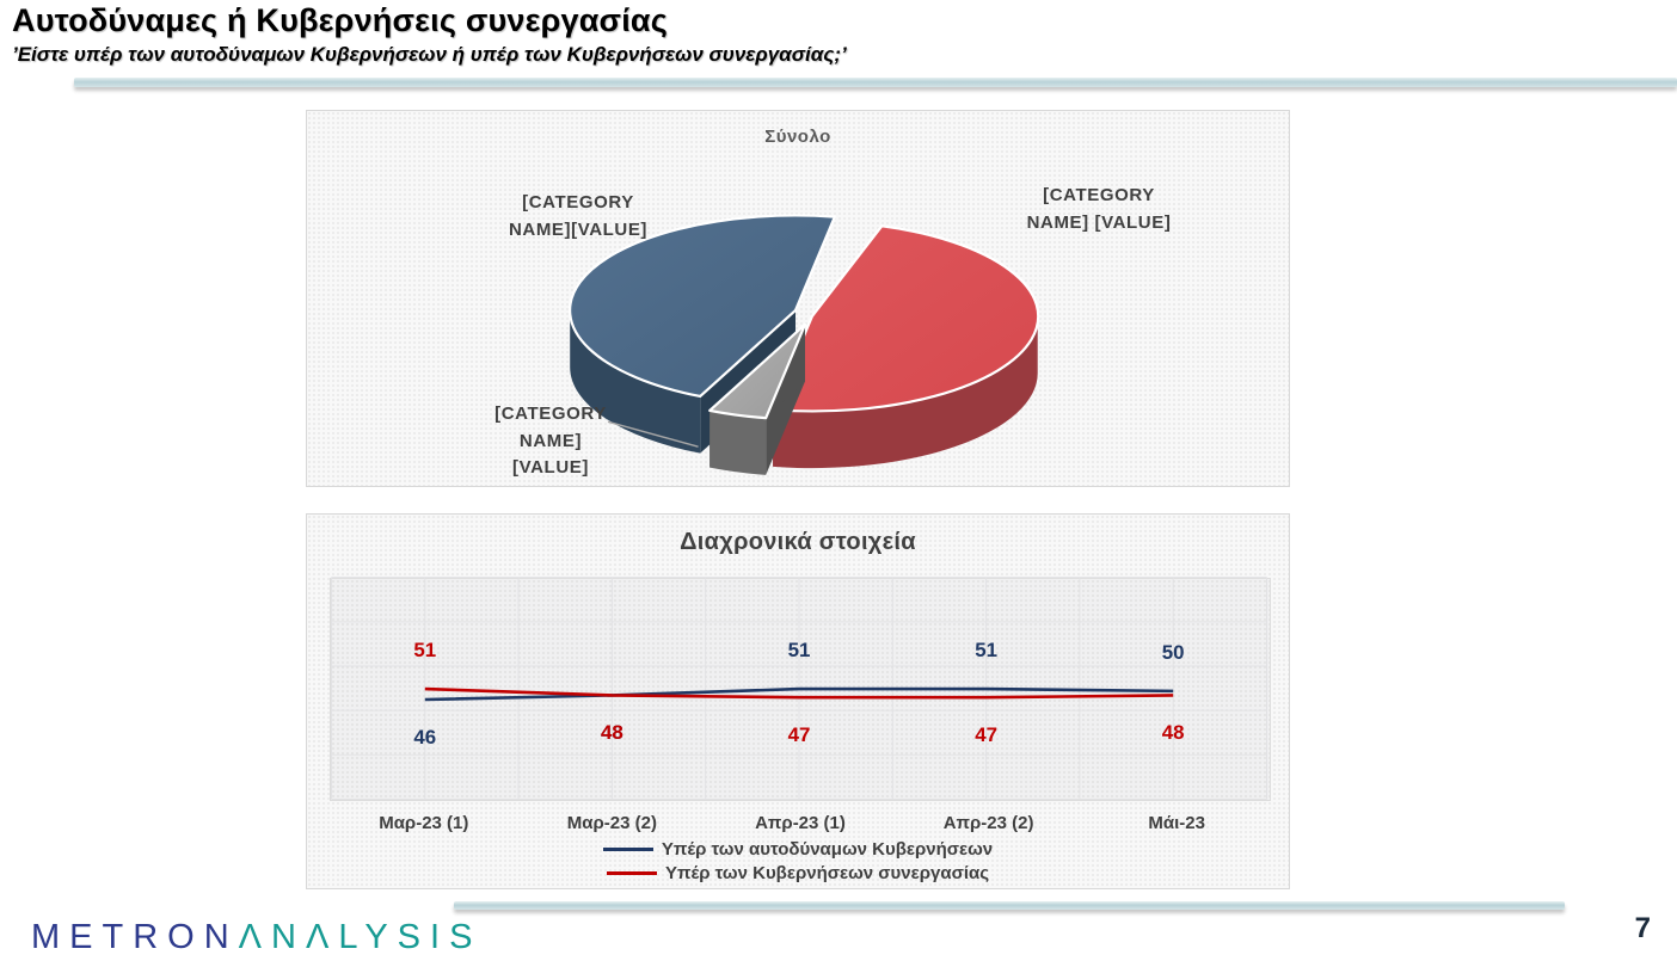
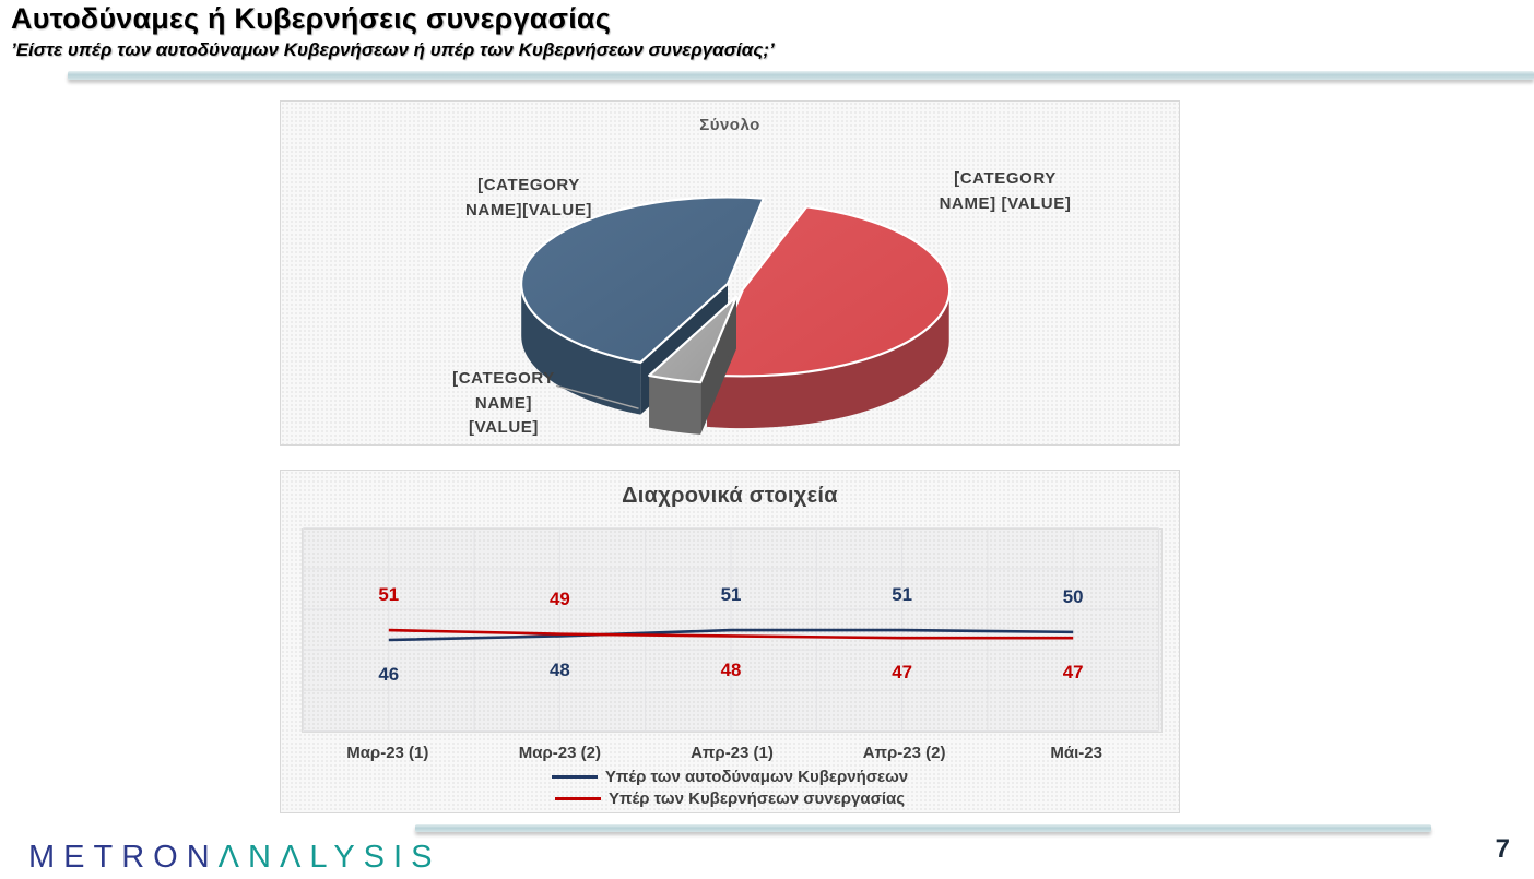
Διαχρονικά στοιχεία/Υπέρ των Κυβερνήσεων συνεργασίας/Μαρ-23 (2): 48 -> 49
Διαχρονικά στοιχεία/Υπέρ των Κυβερνήσεων συνεργασίας/Απρ-23 (1): 47 -> 48
Διαχρονικά στοιχεία/Υπέρ των Κυβερνήσεων συνεργασίας/Μάι-23: 48 -> 47
